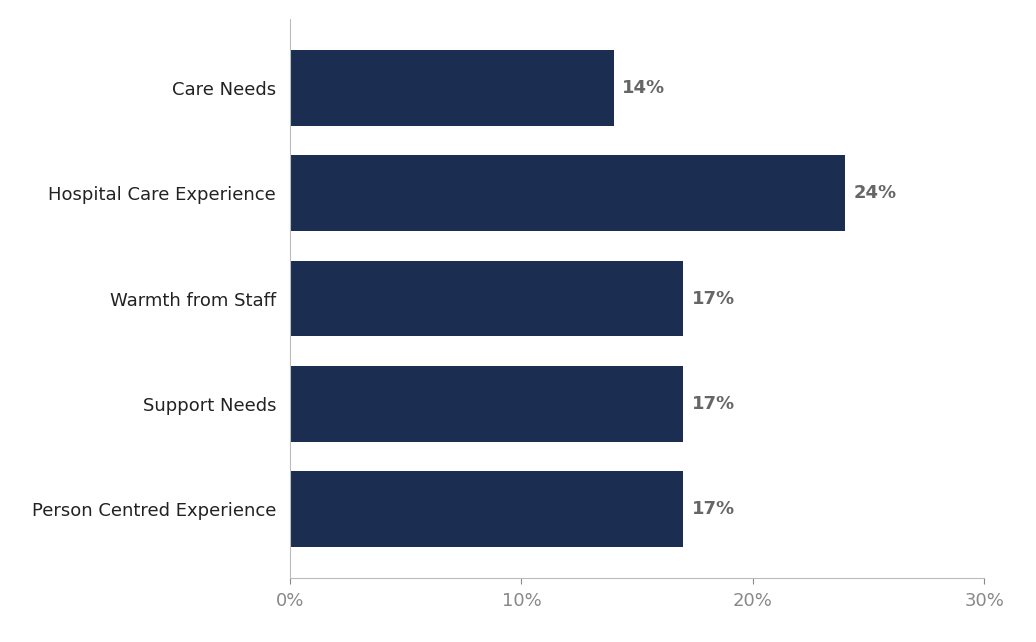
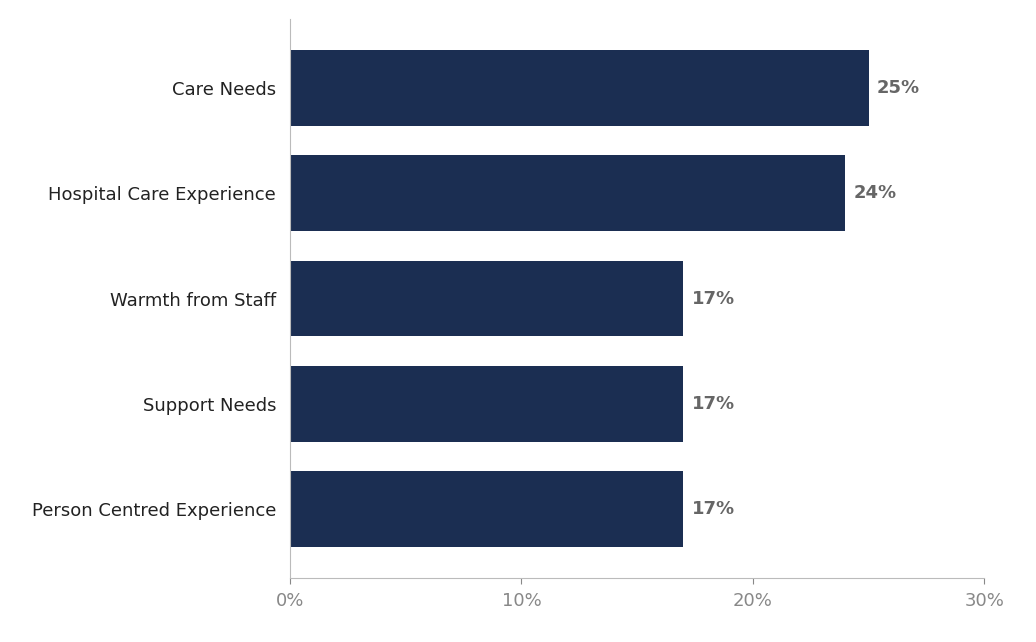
Care Needs: 14% -> 25%
